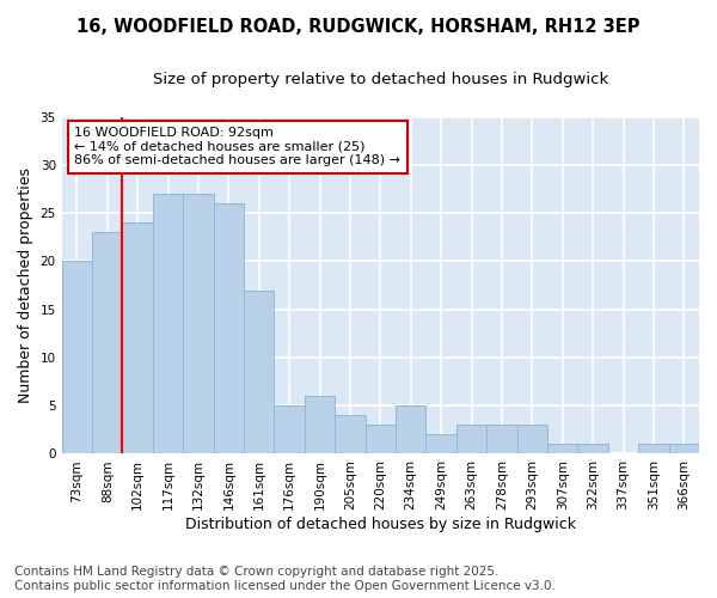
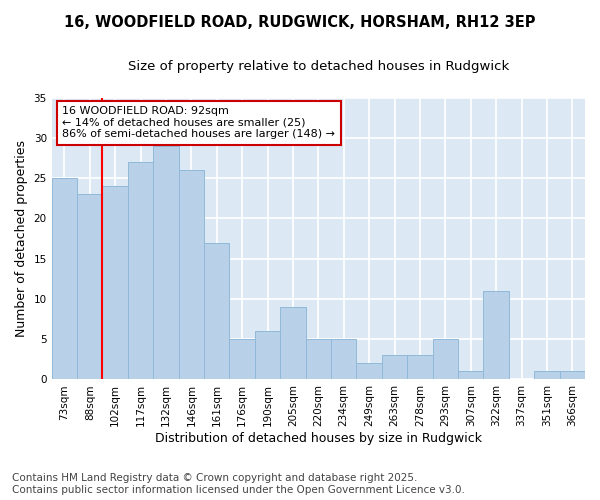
73sqm: 20 -> 25
132sqm: 27 -> 29
205sqm: 4 -> 9
220sqm: 3 -> 5
293sqm: 3 -> 5
322sqm: 1 -> 11
